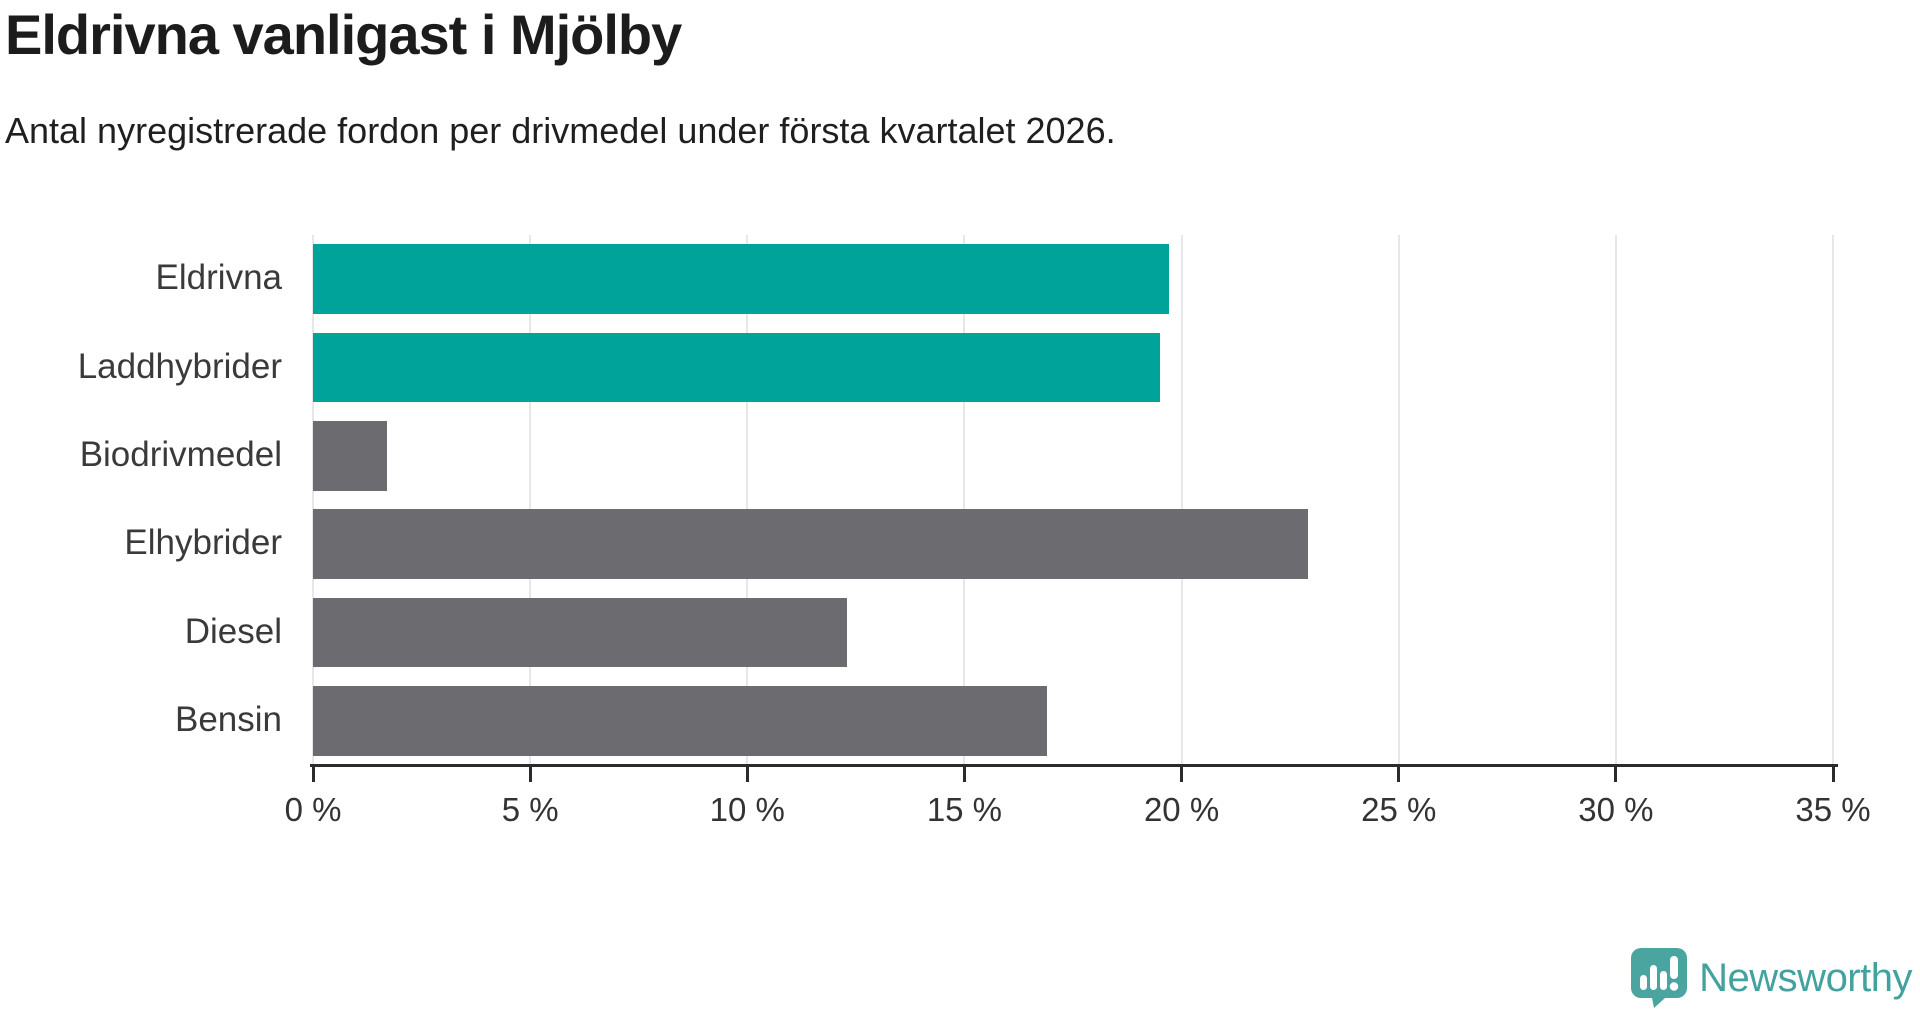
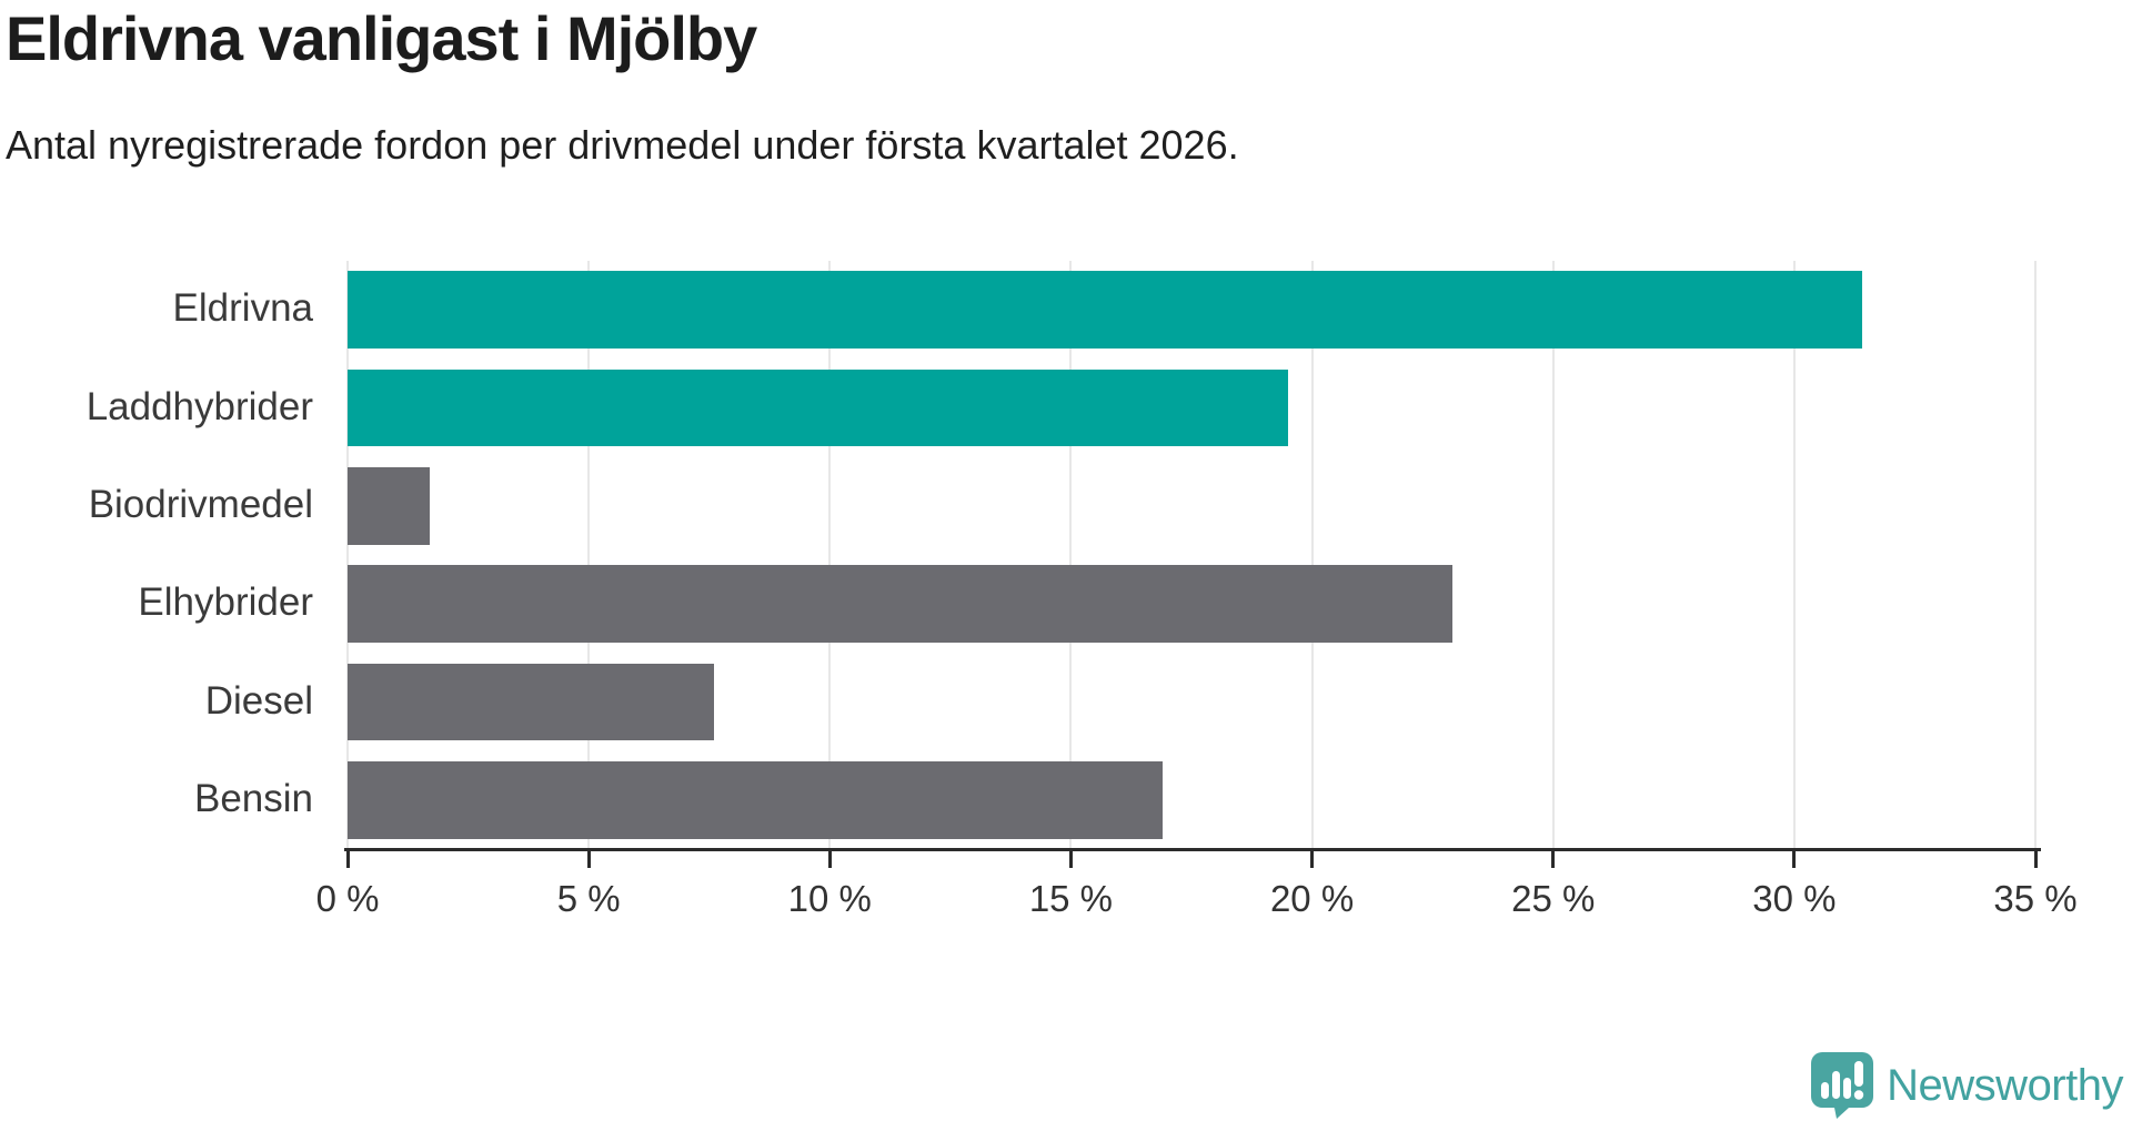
Eldrivna: 19.7% -> 31.4%
Diesel: 12.3% -> 7.6%
